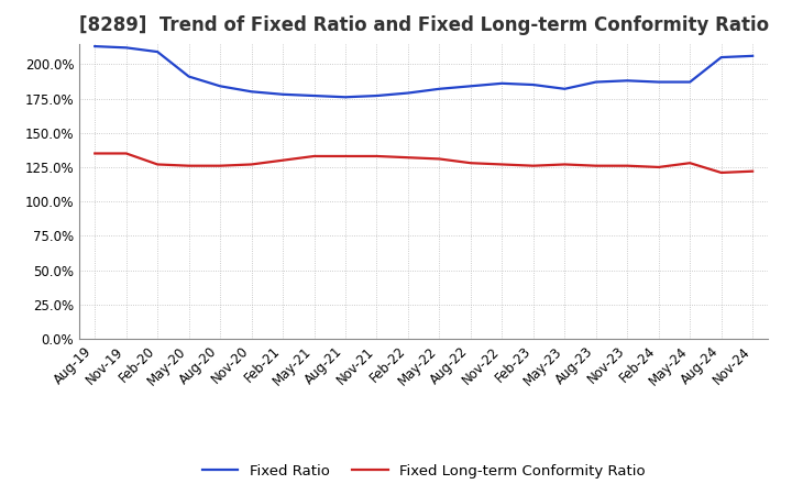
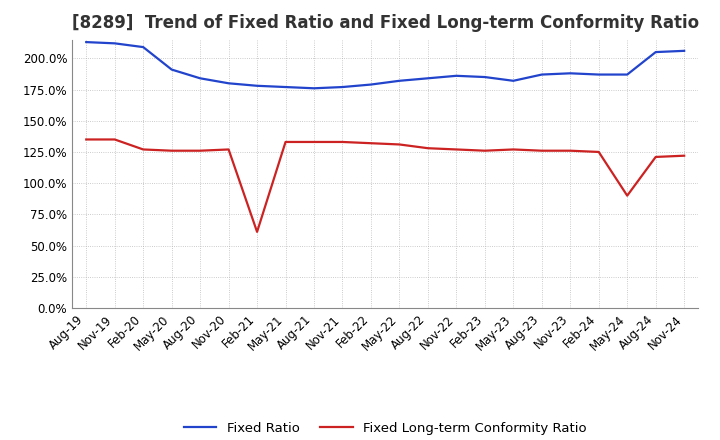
Fixed Long-term Conformity Ratio/Feb-21: 130% -> 61%
Fixed Long-term Conformity Ratio/May-24: 128% -> 90%
